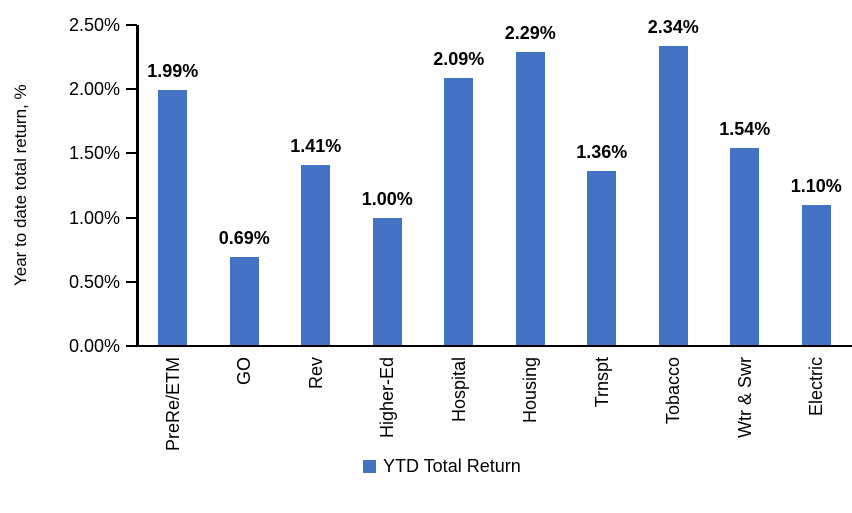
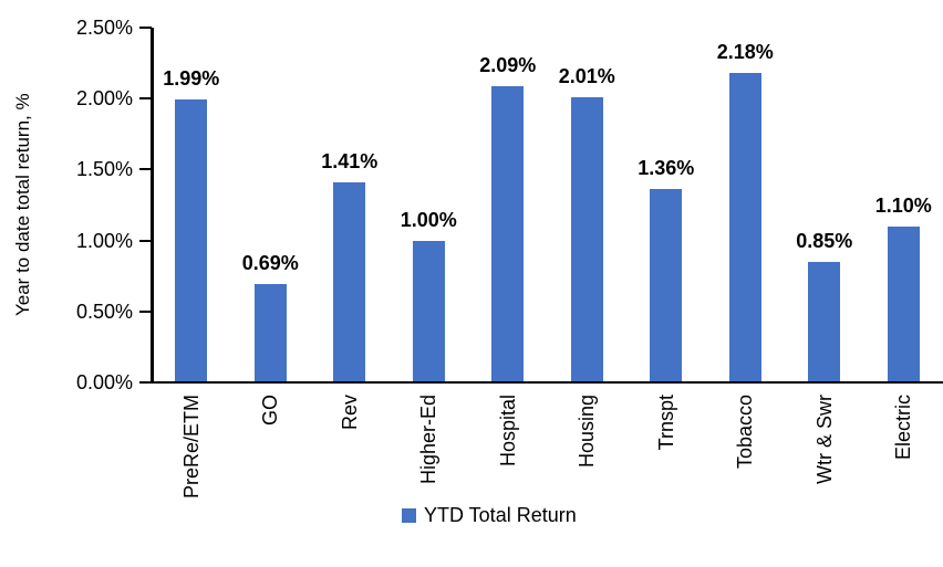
Housing: 2.29% -> 2.01%
Tobacco: 2.34% -> 2.18%
Wtr & Swr: 1.54% -> 0.85%
